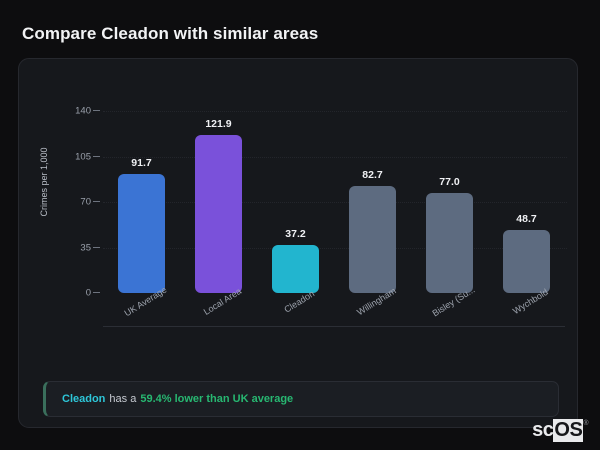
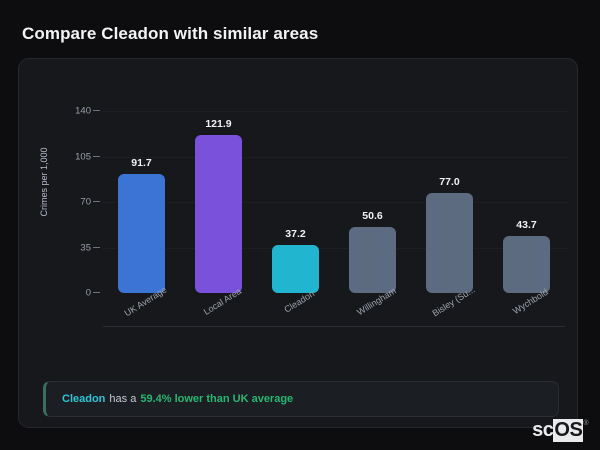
Willingham: 82.7 -> 50.6
Wychbold: 48.7 -> 43.7
